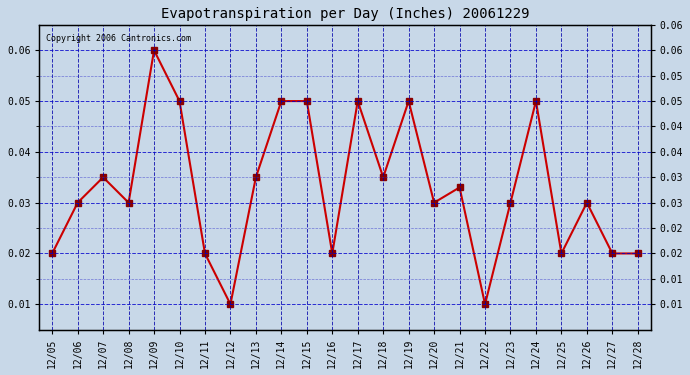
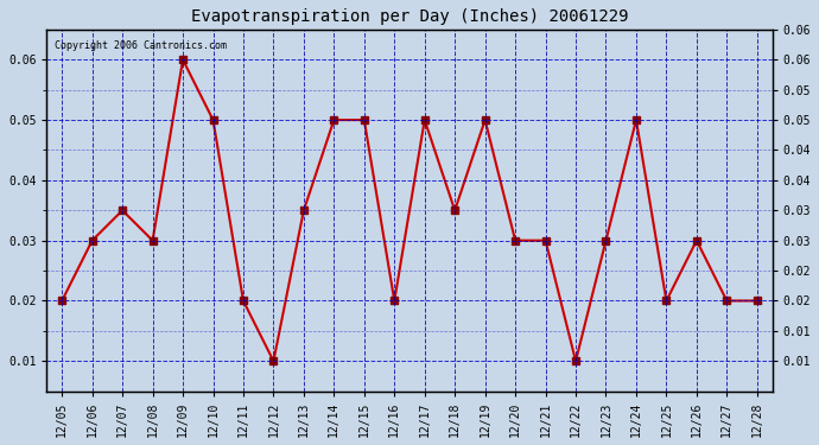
12/21: 0.033 -> 0.030
